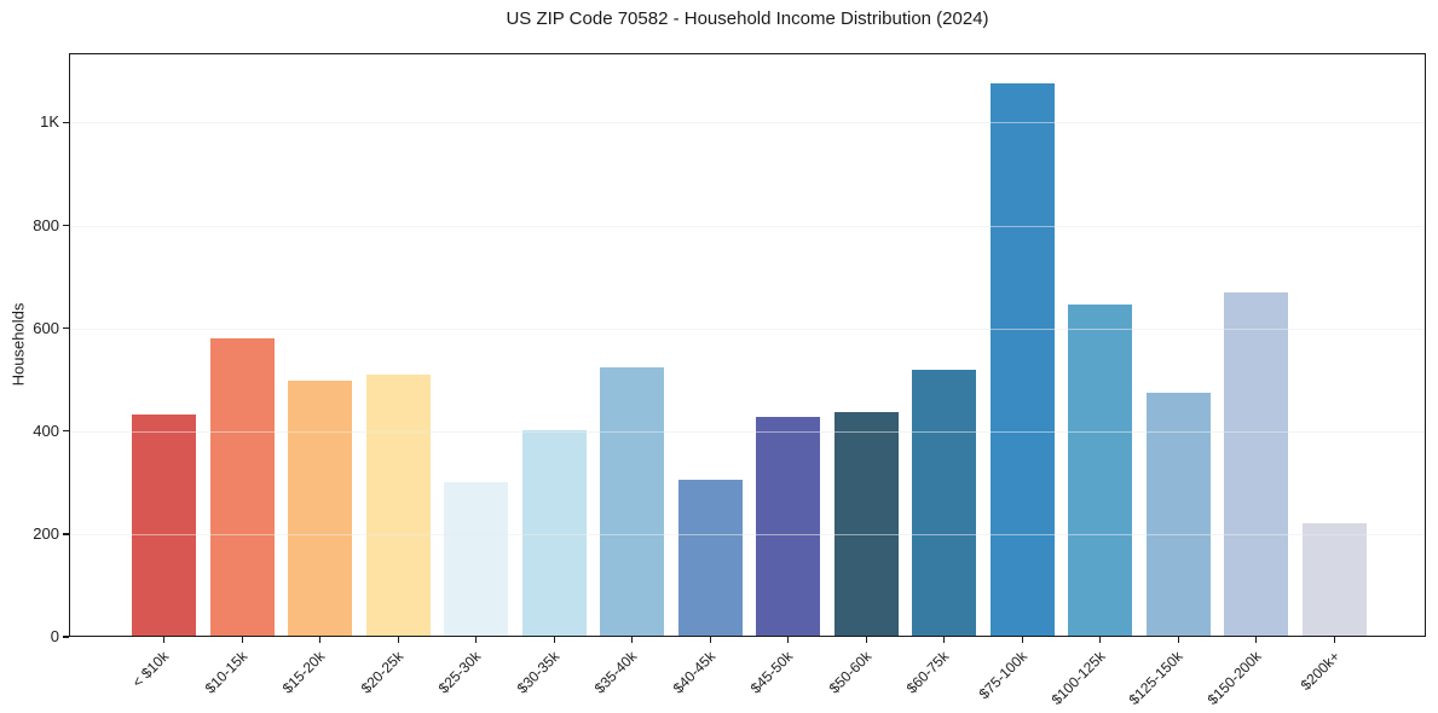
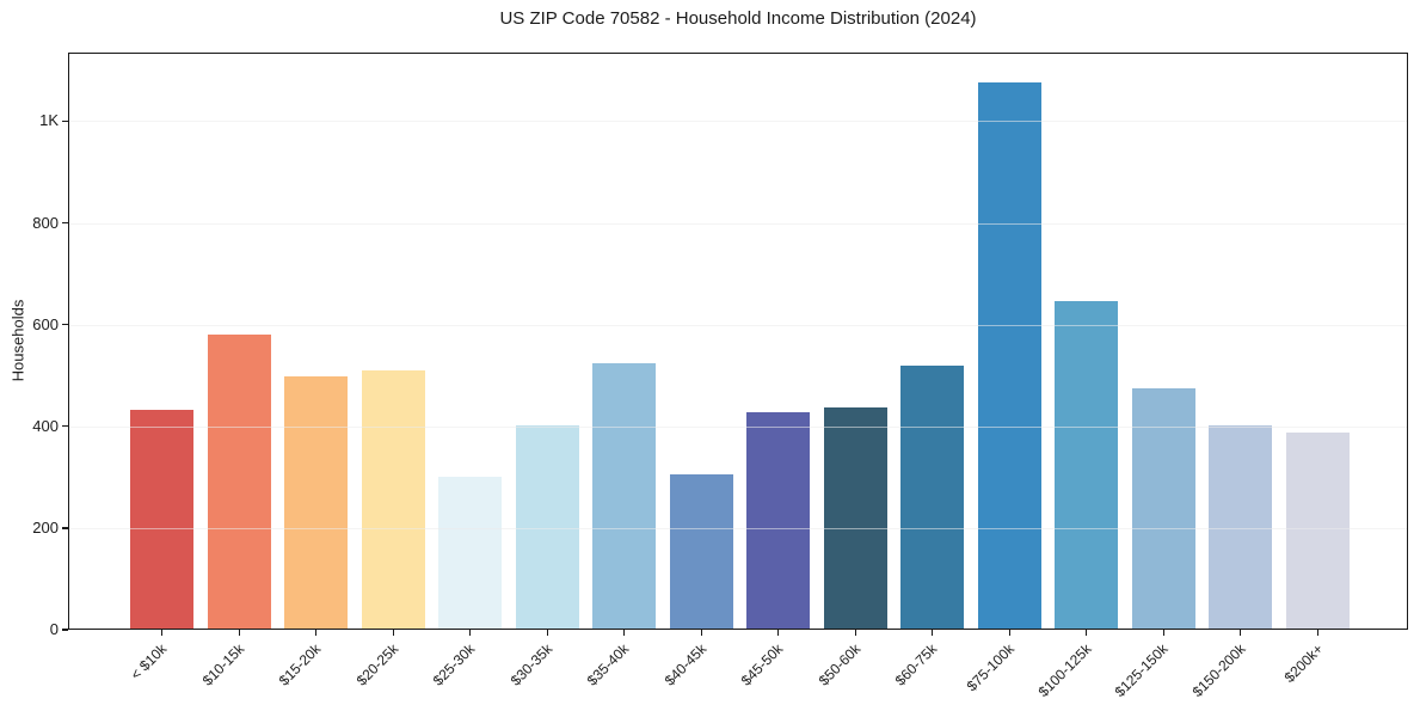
$150-200k: 670 -> 400
$200k+: 220 -> 390
